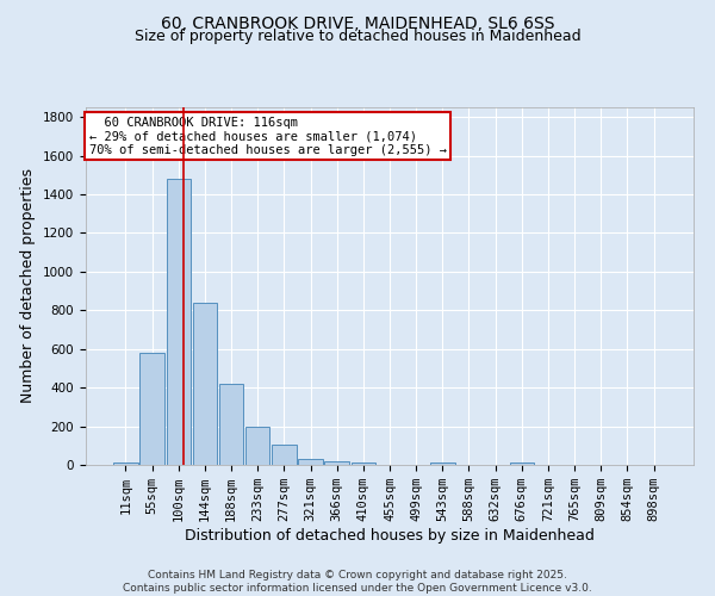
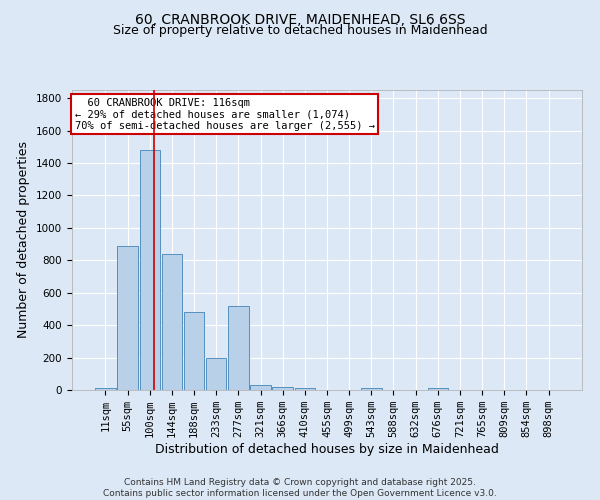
55sqm: 580 -> 890
188sqm: 420 -> 480
277sqm: 100 -> 520
